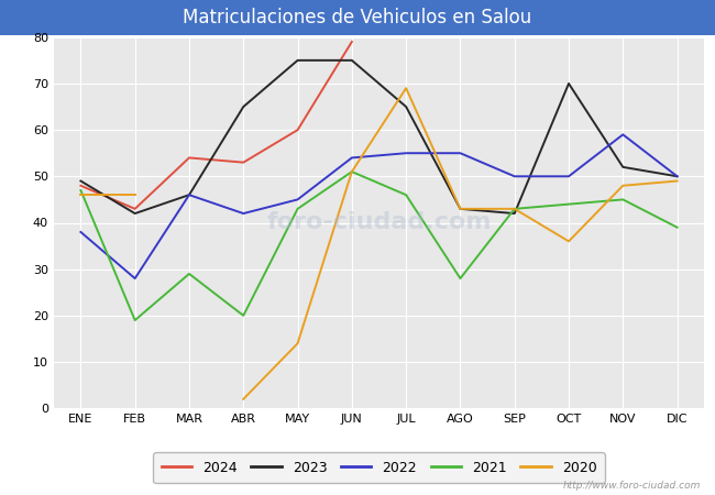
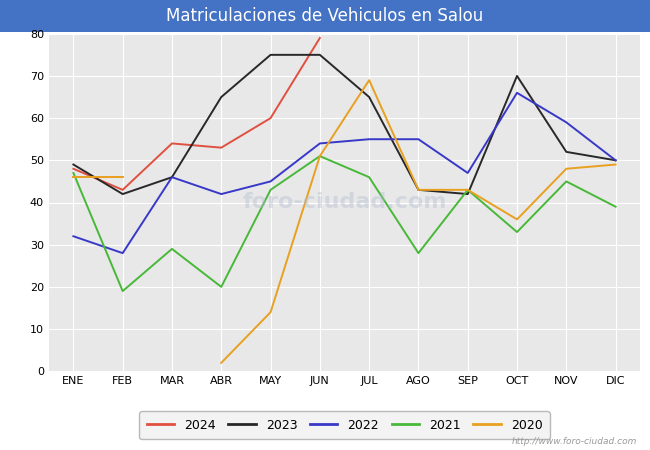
2022/ENE: 38 -> 32
2022/SEP: 50 -> 47
2022/OCT: 50 -> 66
2021/OCT: 44 -> 33
